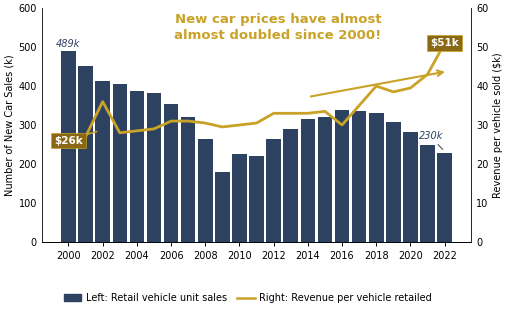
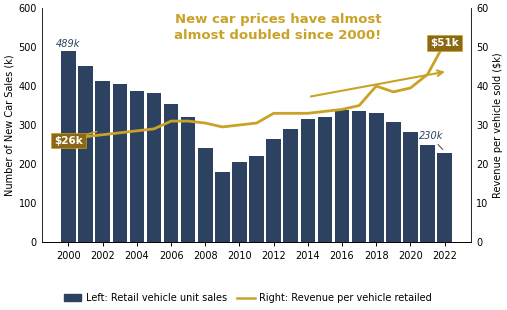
Right: Revenue per vehicle retailed/2002: 36.0 -> 27.5
Left: Retail vehicle unit sales/2008: 265 -> 240
Left: Retail vehicle unit sales/2010: 225 -> 205
Right: Revenue per vehicle retailed/2016: 30.0 -> 34.0
